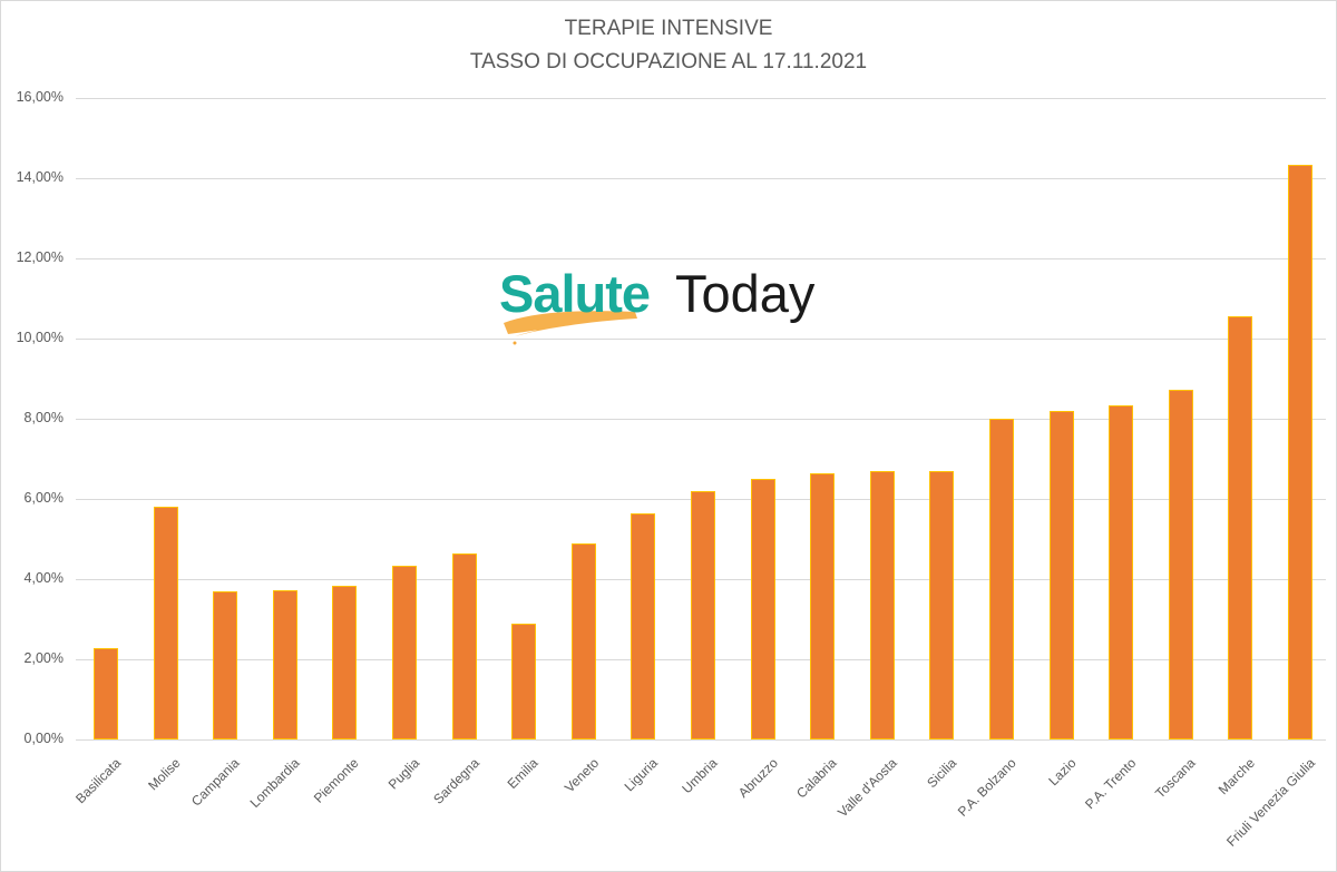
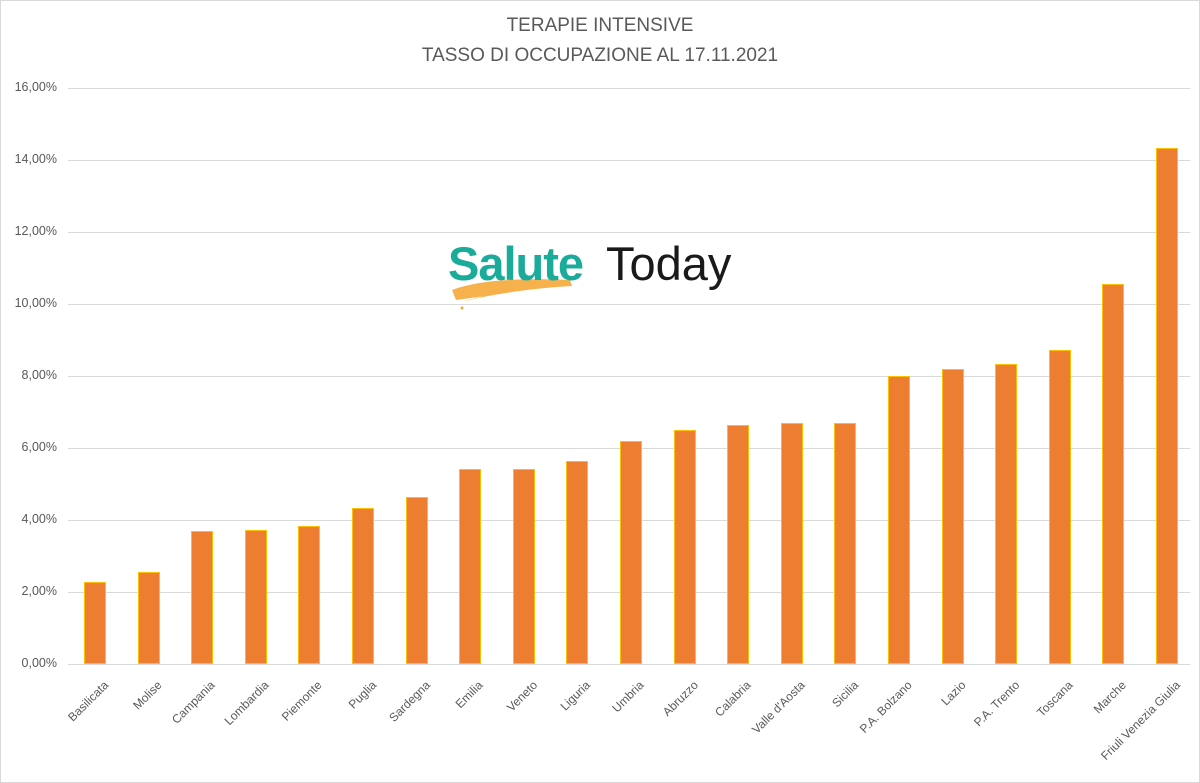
Molise: 5,8% -> 2,6%
Emilia: 2,9% -> 5,4%
Veneto: 4,9% -> 5,4%
